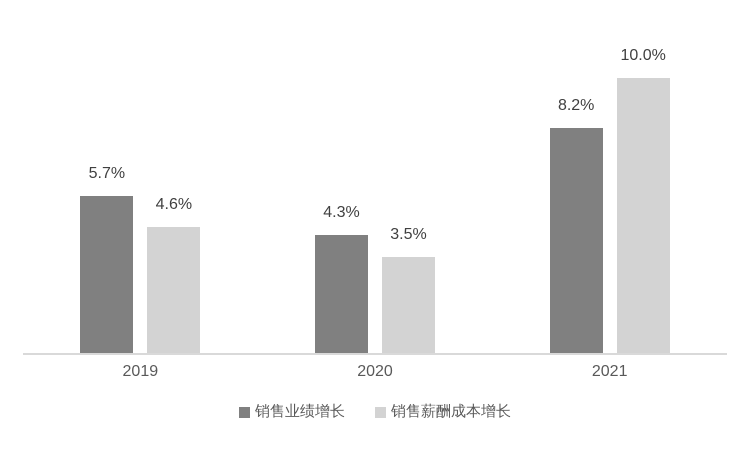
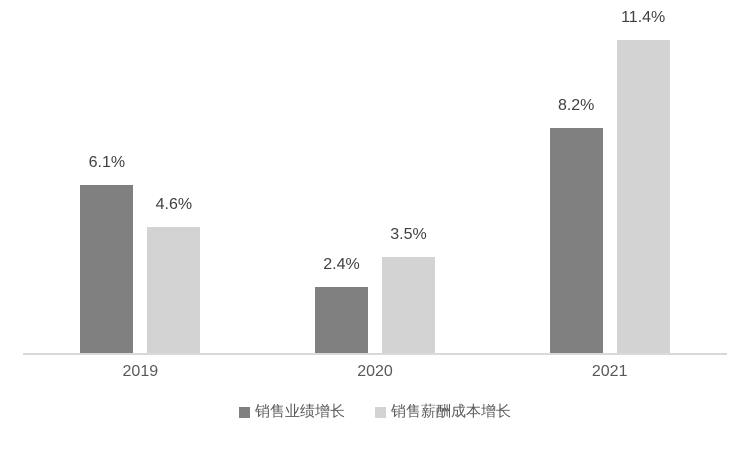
销售业绩增长/2019: 5.7% -> 6.1%
销售业绩增长/2020: 4.3% -> 2.4%
销售薪酬成本增长/2021: 10.0% -> 11.4%
